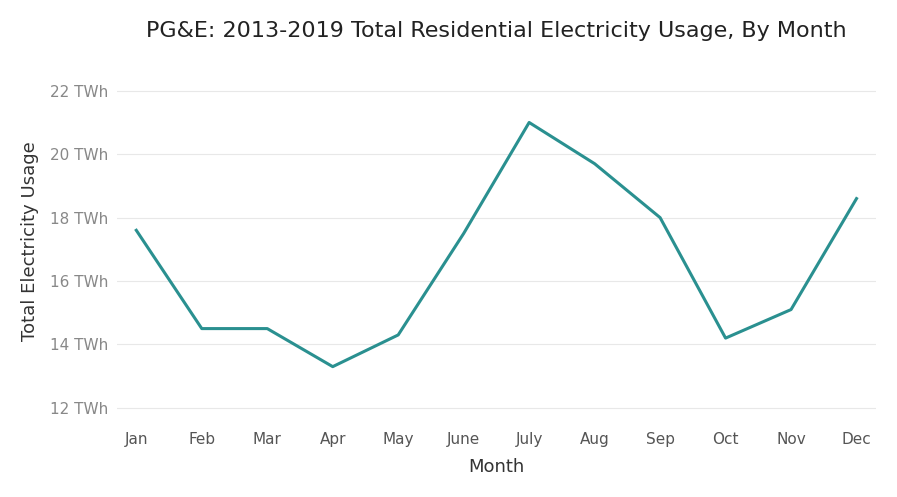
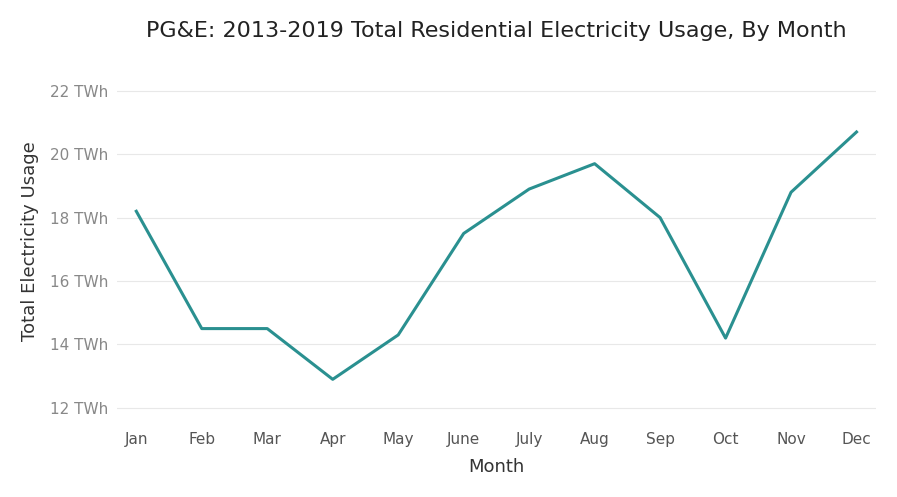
Jan: 17.6 TWh -> 18.2 TWh
Apr: 13.3 TWh -> 12.9 TWh
July: 21.0 TWh -> 18.9 TWh
Nov: 15.1 TWh -> 18.8 TWh
Dec: 18.6 TWh -> 20.7 TWh
